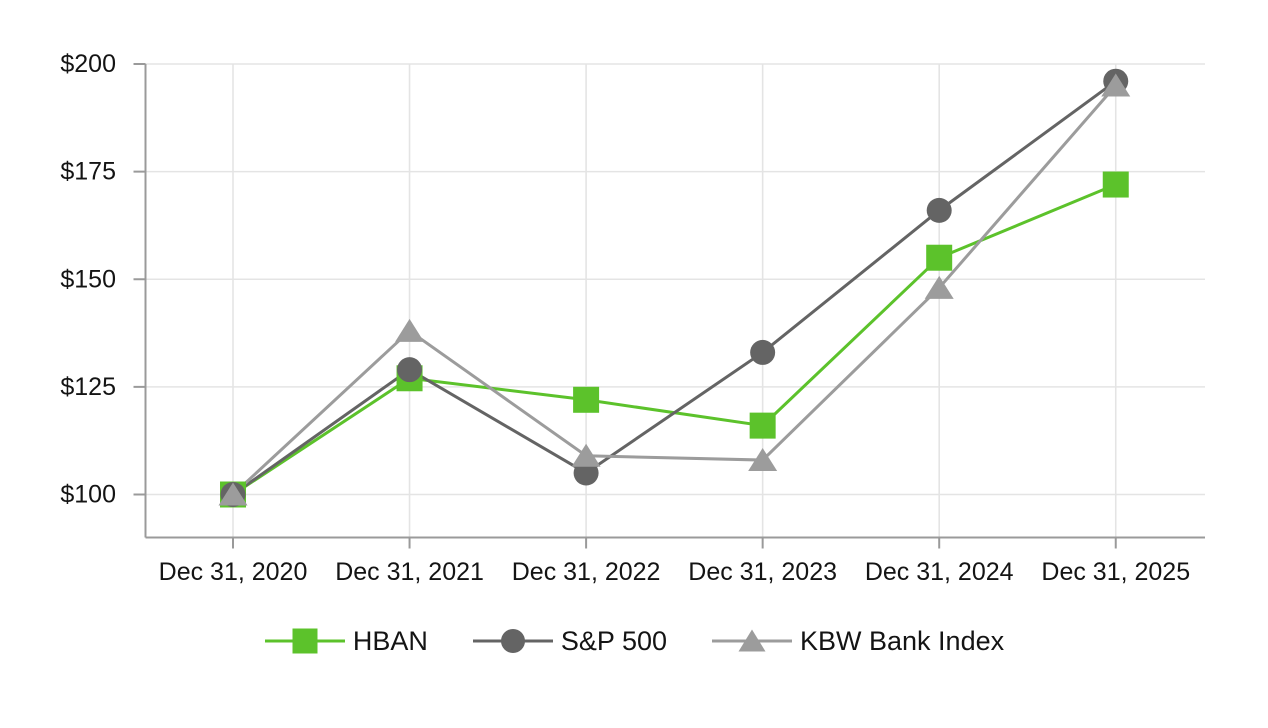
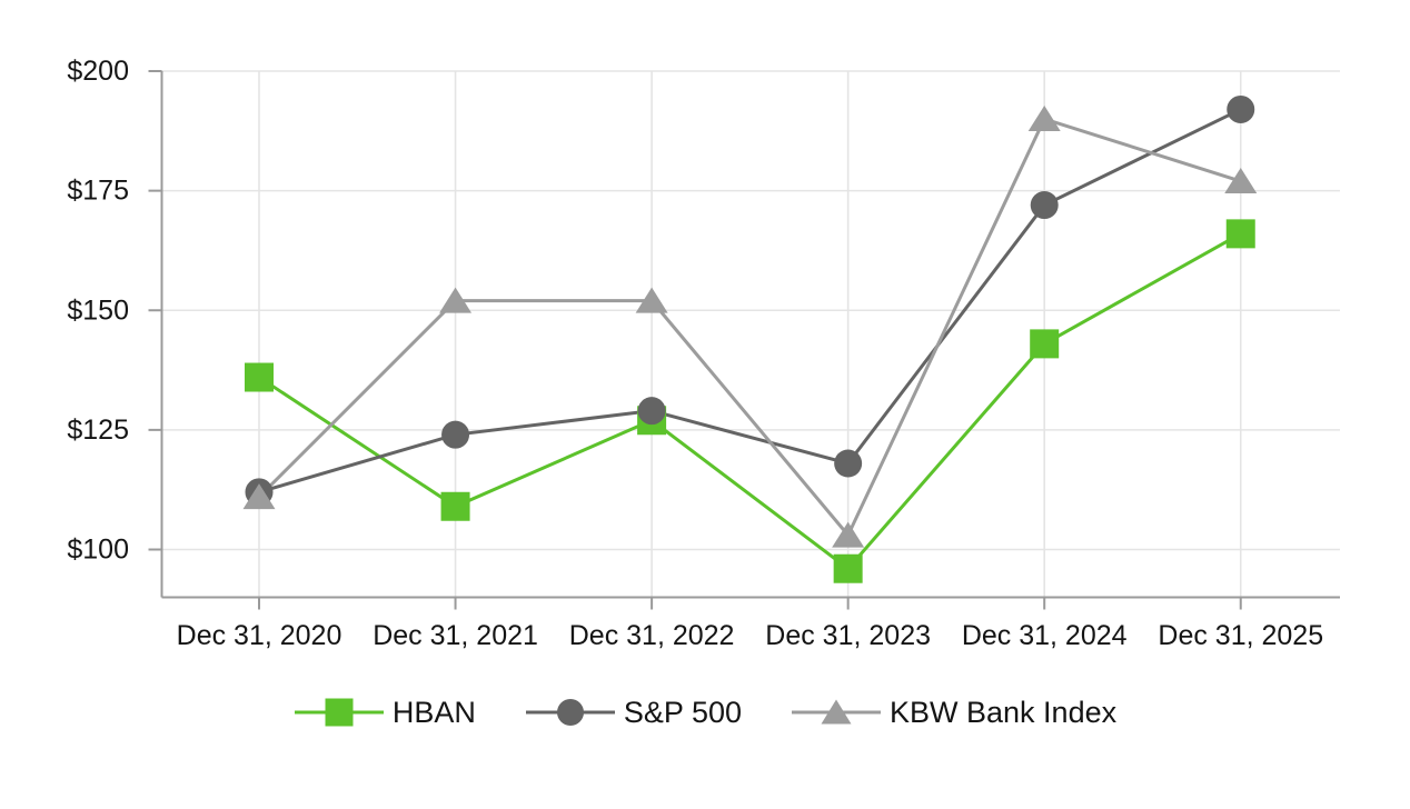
HBAN/Dec 31, 2020: $100 -> $136
S&P 500/Dec 31, 2020: $100 -> $112
KBW Bank Index/Dec 31, 2020: $100 -> $111
HBAN/Dec 31, 2021: $127 -> $109
S&P 500/Dec 31, 2021: $129 -> $124
KBW Bank Index/Dec 31, 2021: $138 -> $152
HBAN/Dec 31, 2022: $122 -> $127
S&P 500/Dec 31, 2022: $105 -> $129
KBW Bank Index/Dec 31, 2022: $109 -> $152
HBAN/Dec 31, 2023: $116 -> $96
S&P 500/Dec 31, 2023: $133 -> $118
KBW Bank Index/Dec 31, 2023: $108 -> $103
HBAN/Dec 31, 2024: $155 -> $143
S&P 500/Dec 31, 2024: $166 -> $172
KBW Bank Index/Dec 31, 2024: $148 -> $190
HBAN/Dec 31, 2025: $172 -> $166
S&P 500/Dec 31, 2025: $196 -> $192
KBW Bank Index/Dec 31, 2025: $195 -> $177
